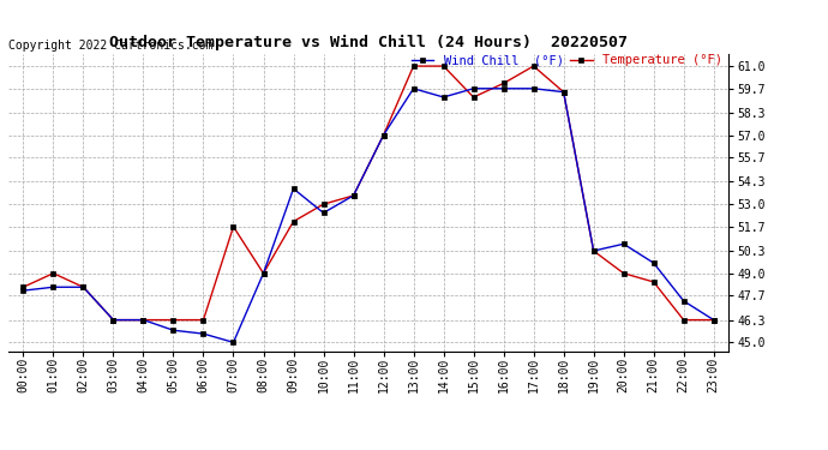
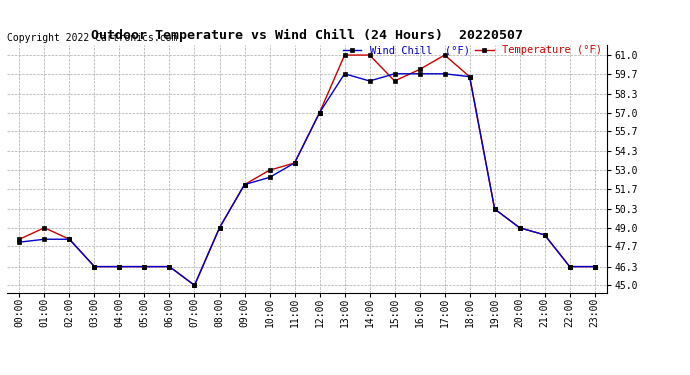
Wind Chill (°F)/05:00: 45.7 -> 46.3
Wind Chill (°F)/06:00: 45.5 -> 46.3
Temperature (°F)/07:00: 51.7 -> 45.0
Wind Chill (°F)/09:00: 53.9 -> 52.0
Wind Chill (°F)/20:00: 50.7 -> 49.0
Wind Chill (°F)/21:00: 49.6 -> 48.5
Wind Chill (°F)/22:00: 47.4 -> 46.3
